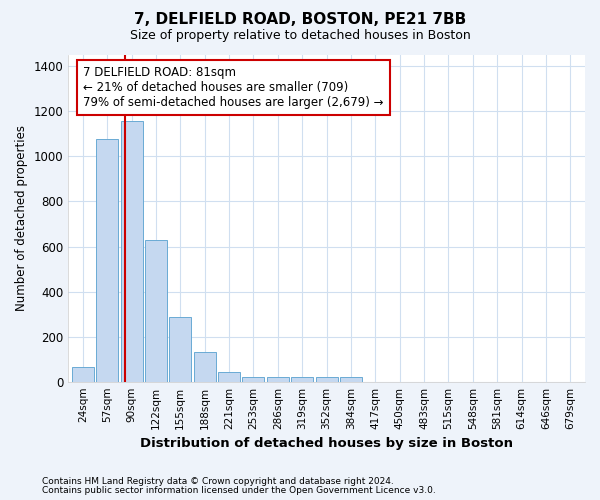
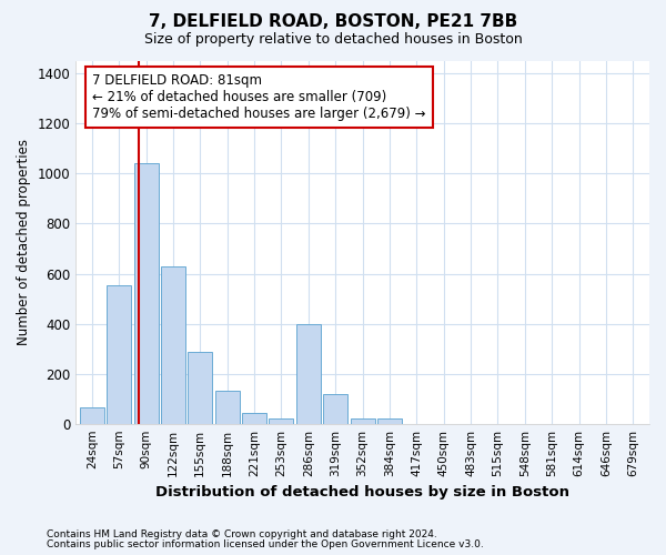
57sqm: 1075 -> 555
90sqm: 1155 -> 1040
286sqm: 22 -> 400
319sqm: 22 -> 120
